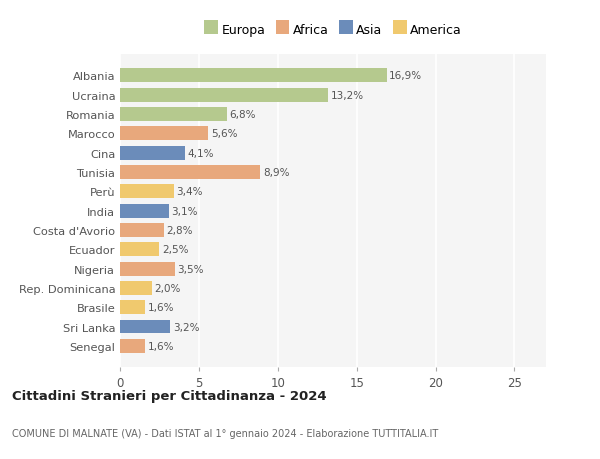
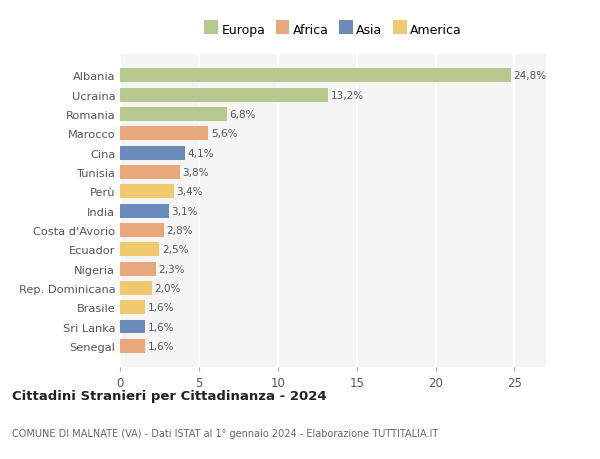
Albania: 16,9% -> 24,8%
Tunisia: 8,9% -> 3,8%
Nigeria: 3,5% -> 2,3%
Sri Lanka: 3,2% -> 1,6%
